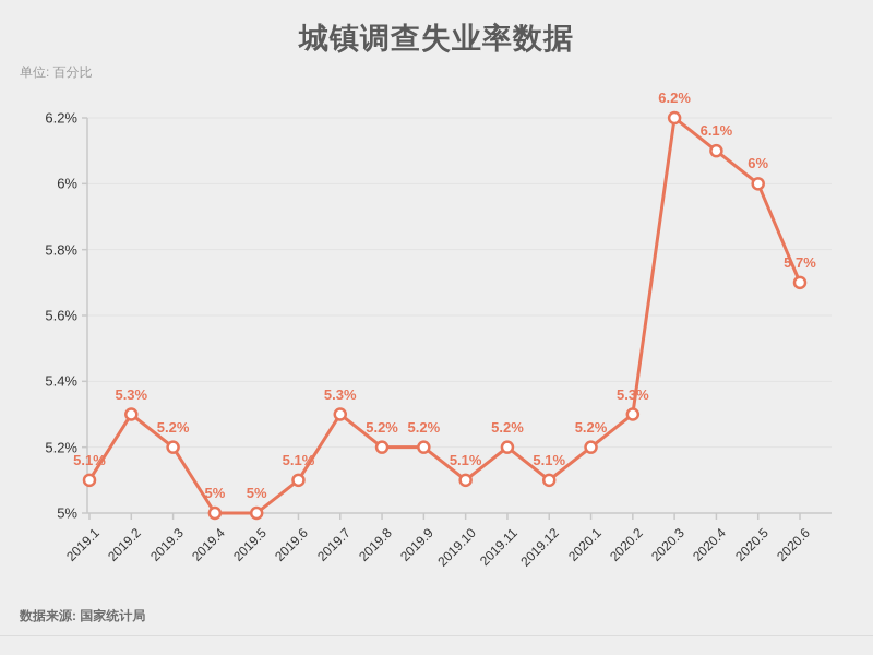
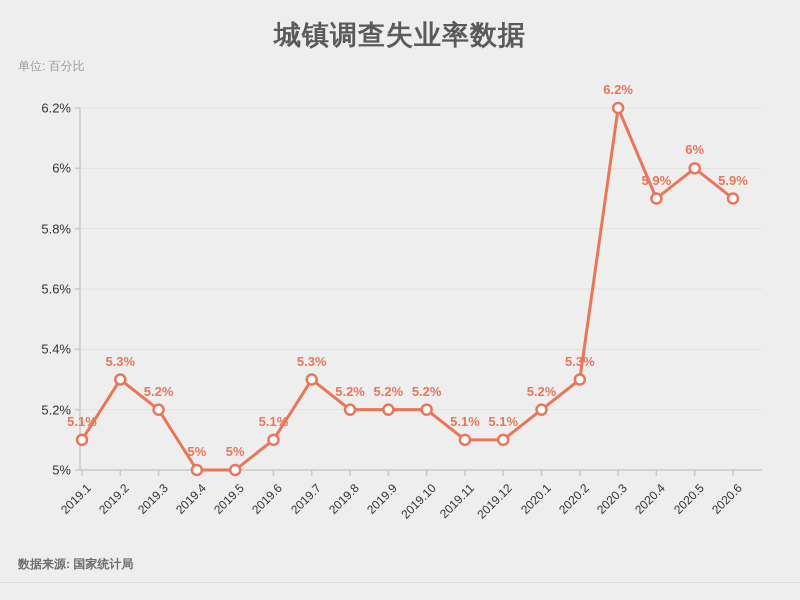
2019.10: 5.1% -> 5.2%
2019.11: 5.2% -> 5.1%
2020.4: 6.1% -> 5.9%
2020.6: 5.7% -> 5.9%
